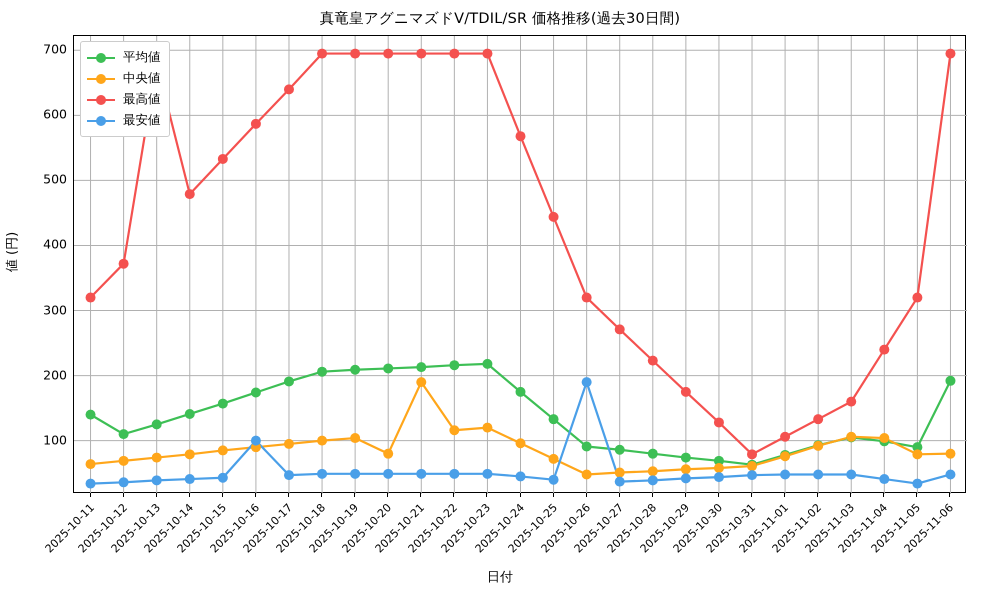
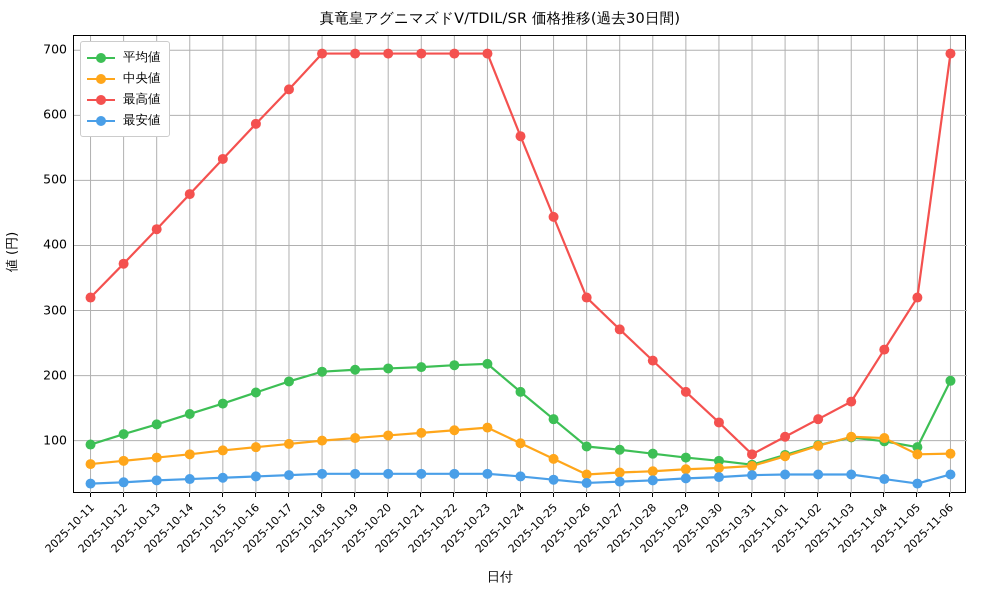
平均値/2025-10-11: 140 -> 90
最高値/2025-10-13: 680 -> 420
最安値/2025-10-16: 100 -> 40
中央値/2025-10-20: 80 -> 110
中央値/2025-10-21: 190 -> 110
最安値/2025-10-26: 190 -> 40
